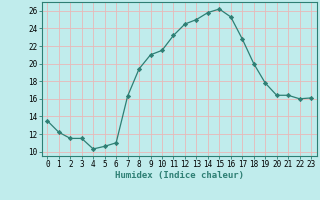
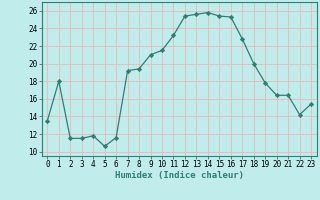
1: 12.2 -> 18.0
4: 10.3 -> 11.8
6: 11.0 -> 11.6
7: 16.3 -> 19.2
12: 24.5 -> 25.4
13: 25.0 -> 25.6
15: 26.2 -> 25.4
22: 16.0 -> 14.2
23: 16.1 -> 15.4
